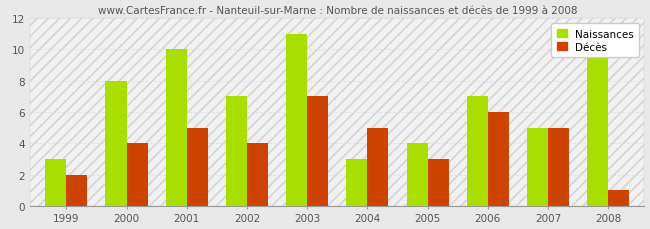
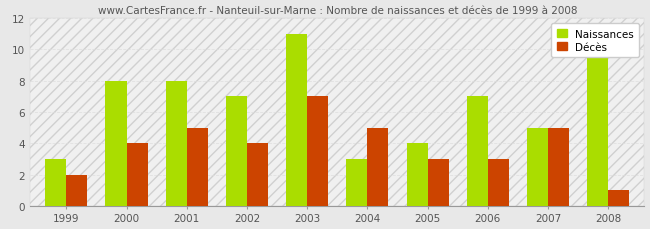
Naissances/2001: 10 -> 8
Décès/2006: 6 -> 3
